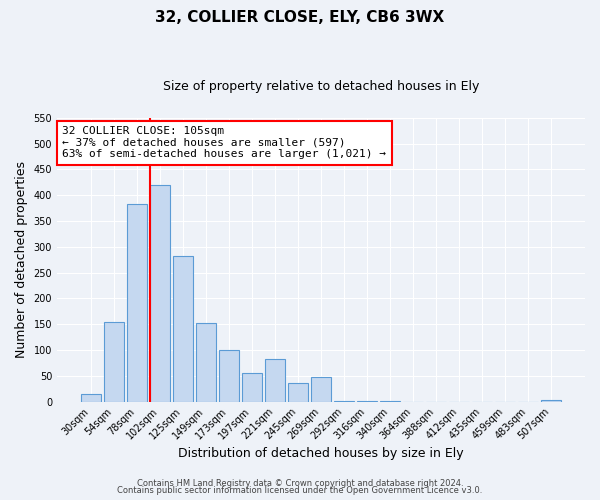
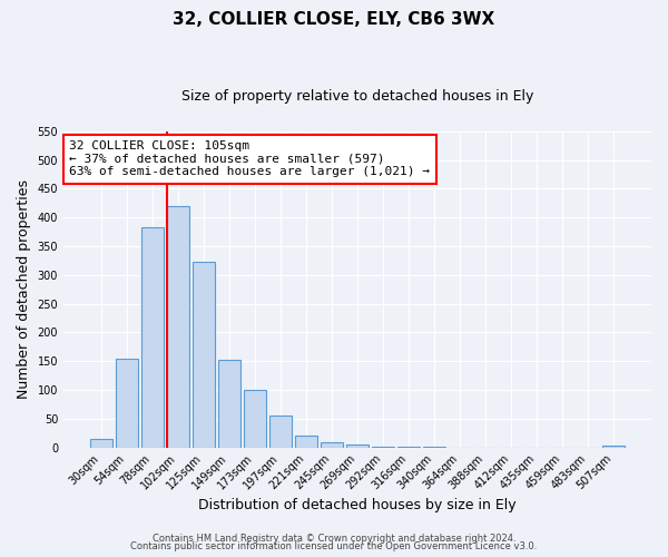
125sqm: 282 -> 323
221sqm: 82 -> 20
245sqm: 36 -> 10
269sqm: 48 -> 5
